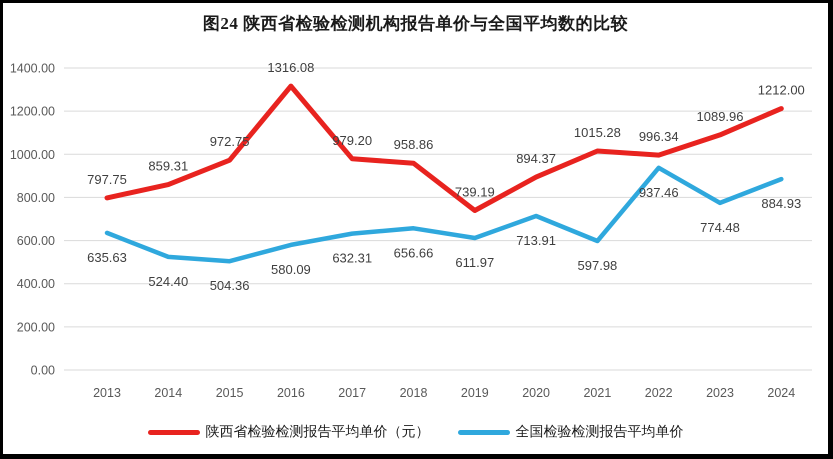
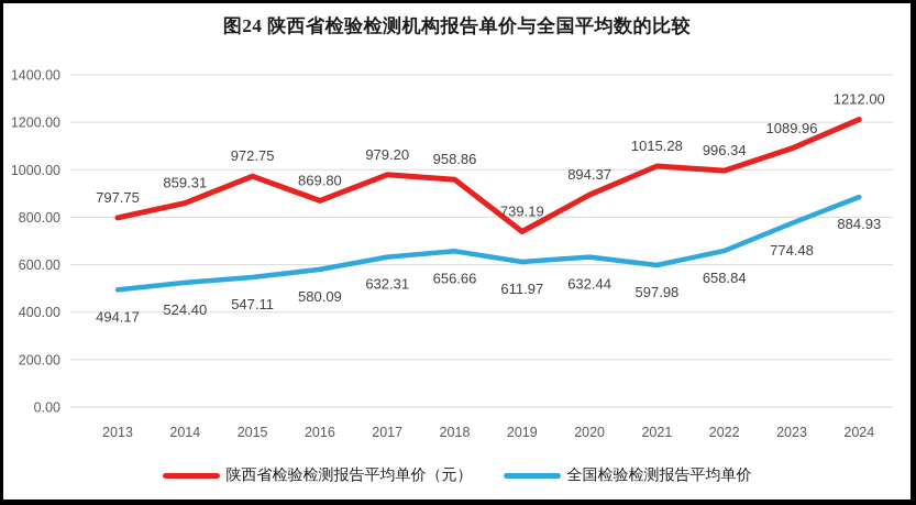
全国检验检测报告平均单价/2013: 635.63 -> 494.17
全国检验检测报告平均单价/2015: 504.36 -> 547.11
陕西省检验检测报告平均单价（元）/2016: 1316.08 -> 869.80
全国检验检测报告平均单价/2020: 713.91 -> 632.44
全国检验检测报告平均单价/2022: 937.46 -> 658.84
